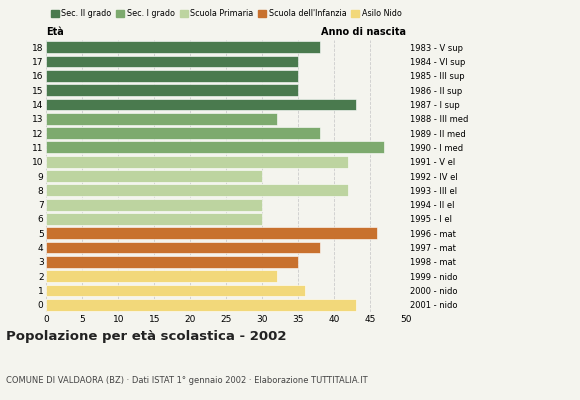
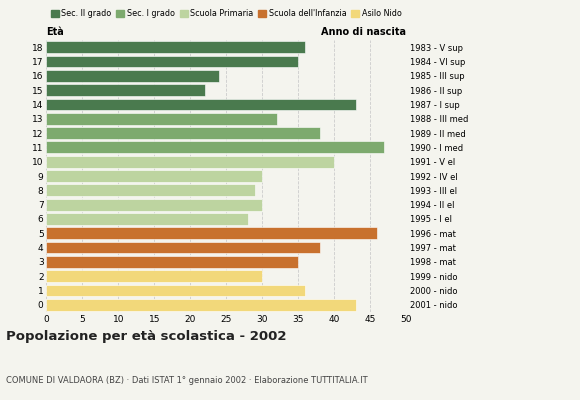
18: 38 -> 36
16: 35 -> 24
15: 35 -> 22
10: 42 -> 40
8: 42 -> 29
6: 30 -> 28
2: 32 -> 30
